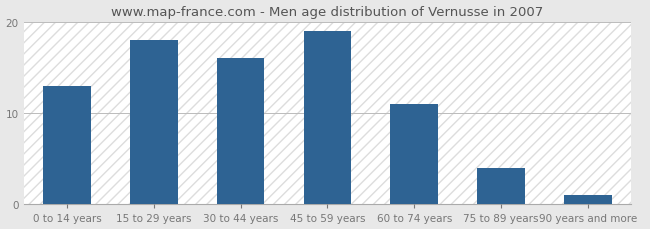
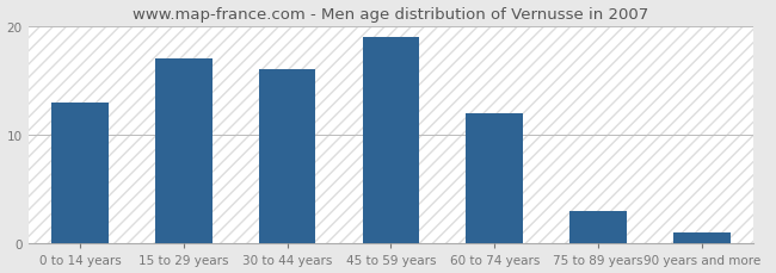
15 to 29 years: 18 -> 17
60 to 74 years: 11 -> 12
75 to 89 years: 4 -> 3
